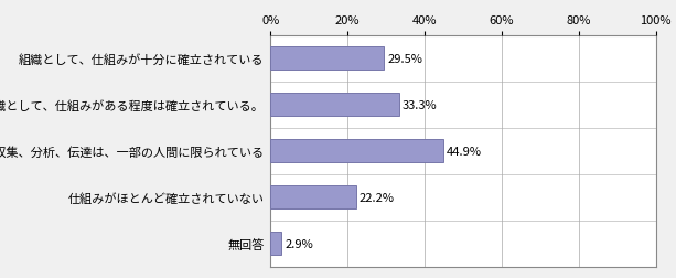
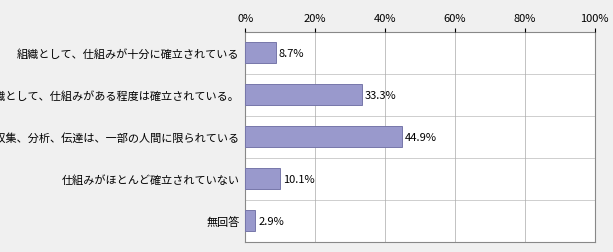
組織として、仕組みが十分に確立されている: 29.5% -> 8.7%
仕組みがほとんど確立されていない: 22.2% -> 10.1%
